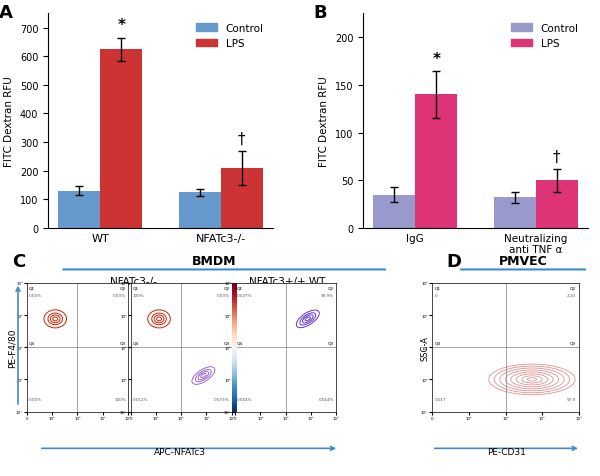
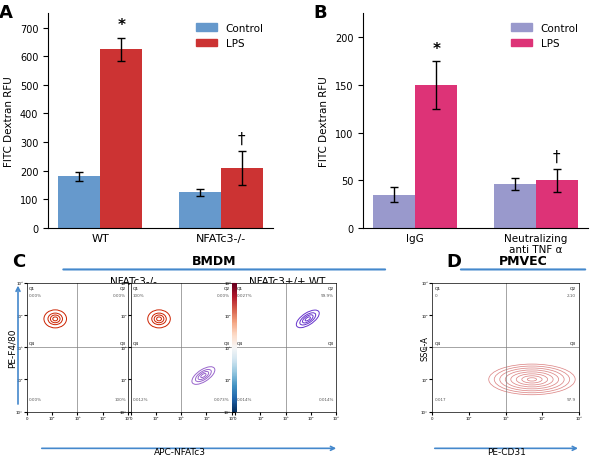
Control/WT: 130 -> 180
LPS/IgG: 140 -> 150
Control/Neutralizing anti TNF α: 32 -> 46
